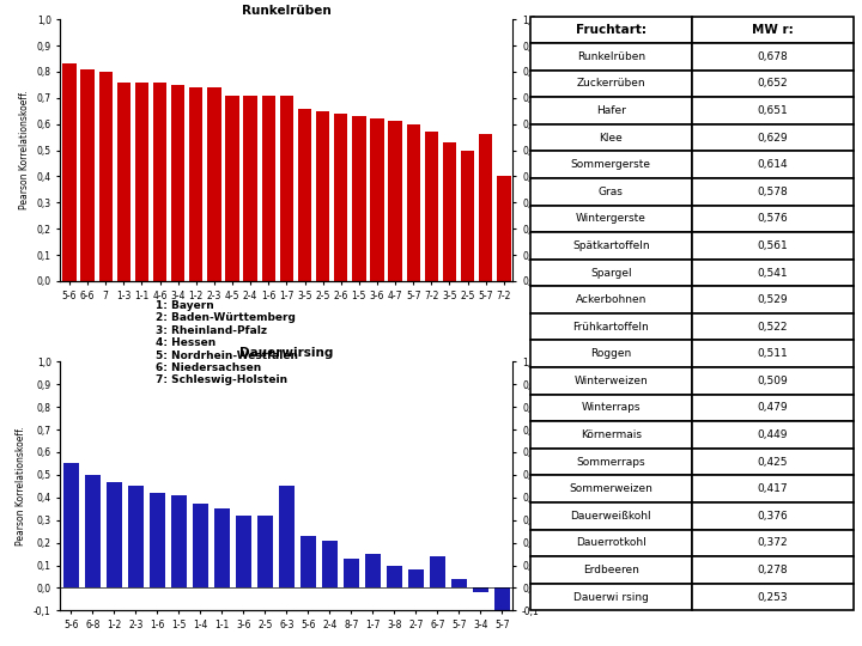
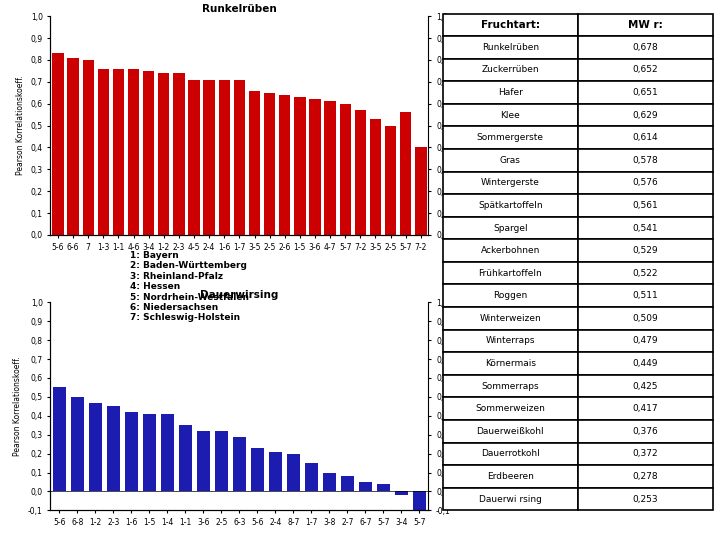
1-4: 0,37 -> 0,41
6-3: 0,45 -> 0,29
8-7: 0,13 -> 0,20
6-7: 0,14 -> 0,05
